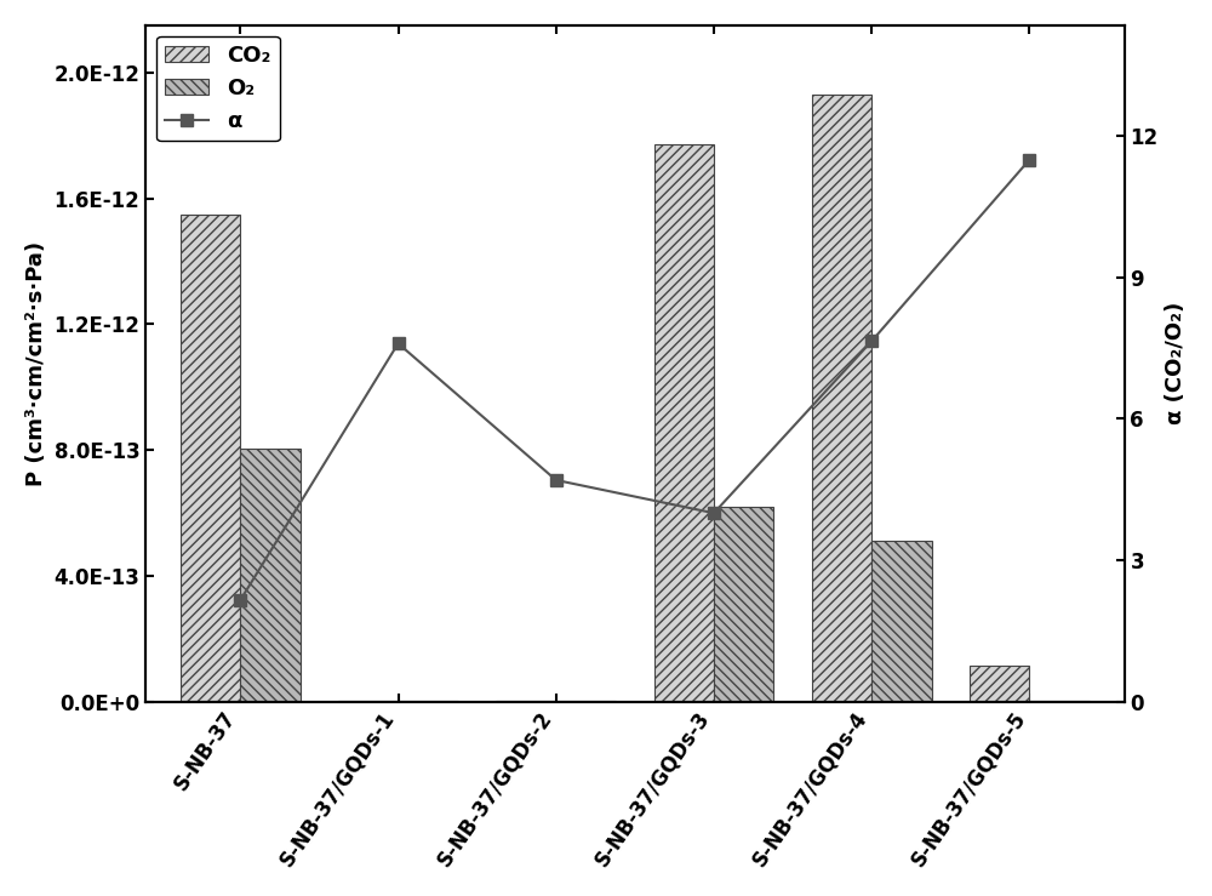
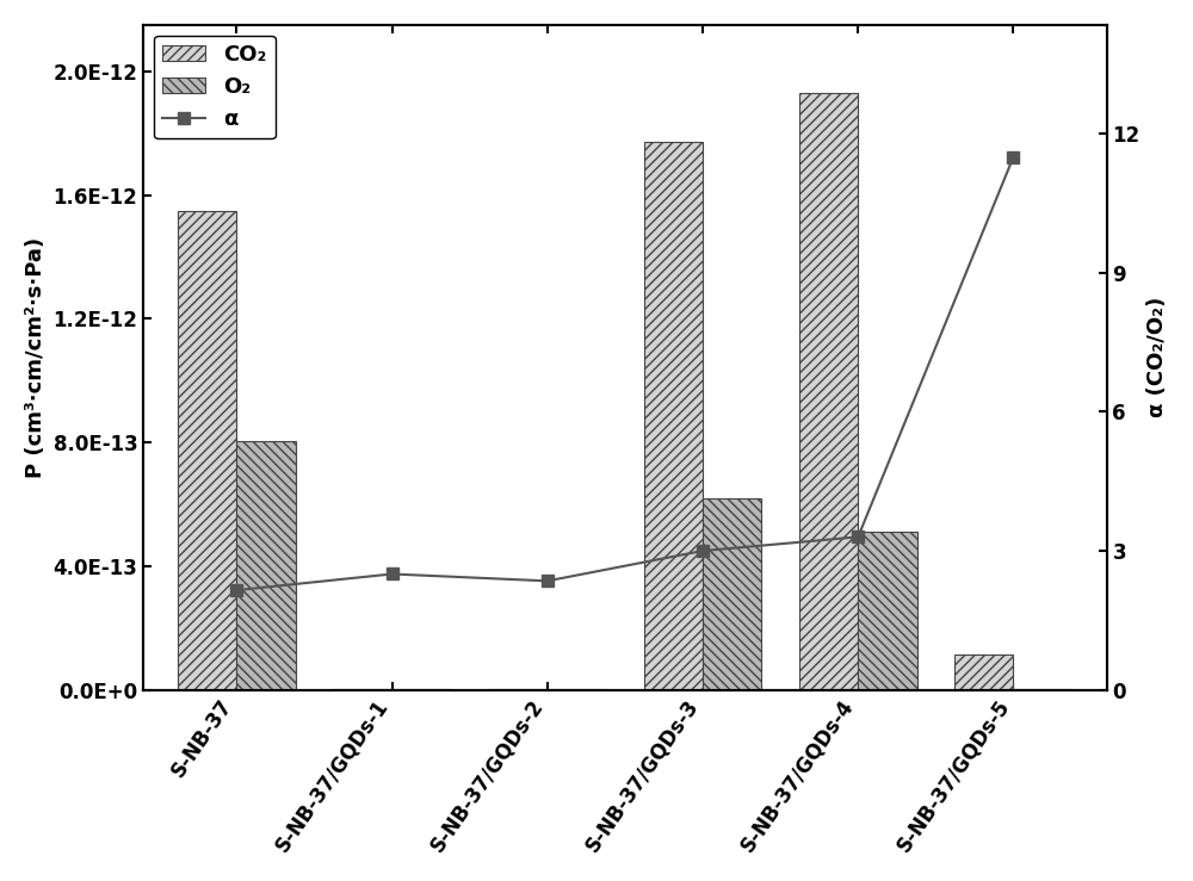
α/S-NB-37/GQDs-1: 7.60 -> 2.50
α/S-NB-37/GQDs-2: 4.70 -> 2.35
α/S-NB-37/GQDs-3: 4.00 -> 3.00
α/S-NB-37/GQDs-4: 7.65 -> 3.30
